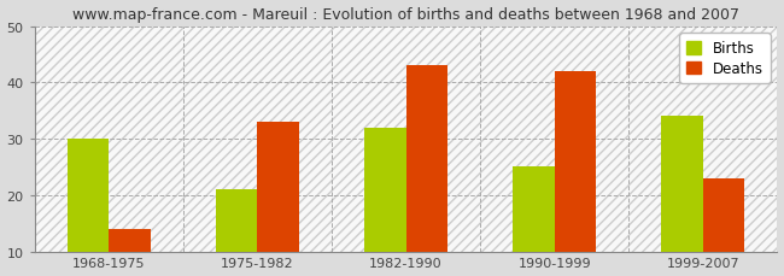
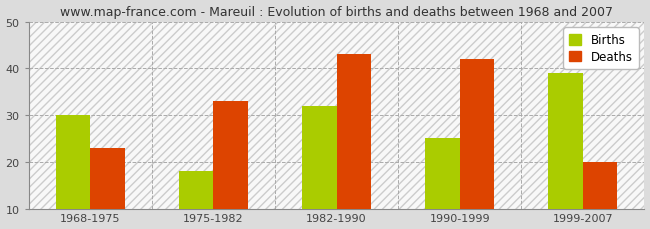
Deaths/1968-1975: 14 -> 23
Births/1975-1982: 21 -> 18
Births/1999-2007: 34 -> 39
Deaths/1999-2007: 23 -> 20
